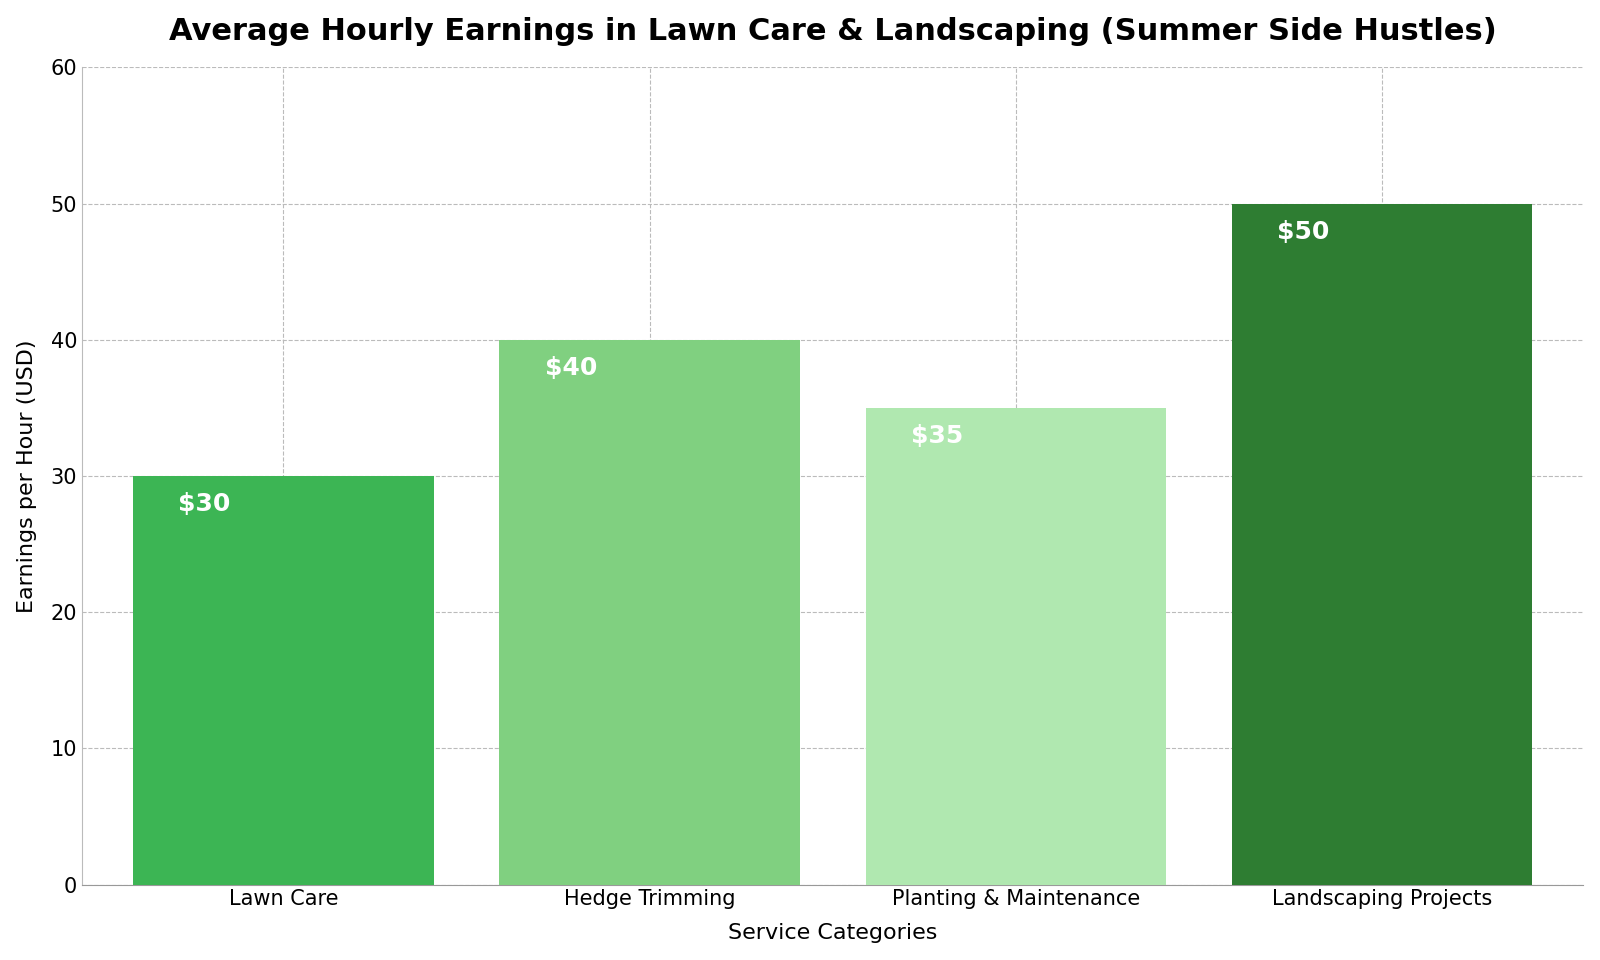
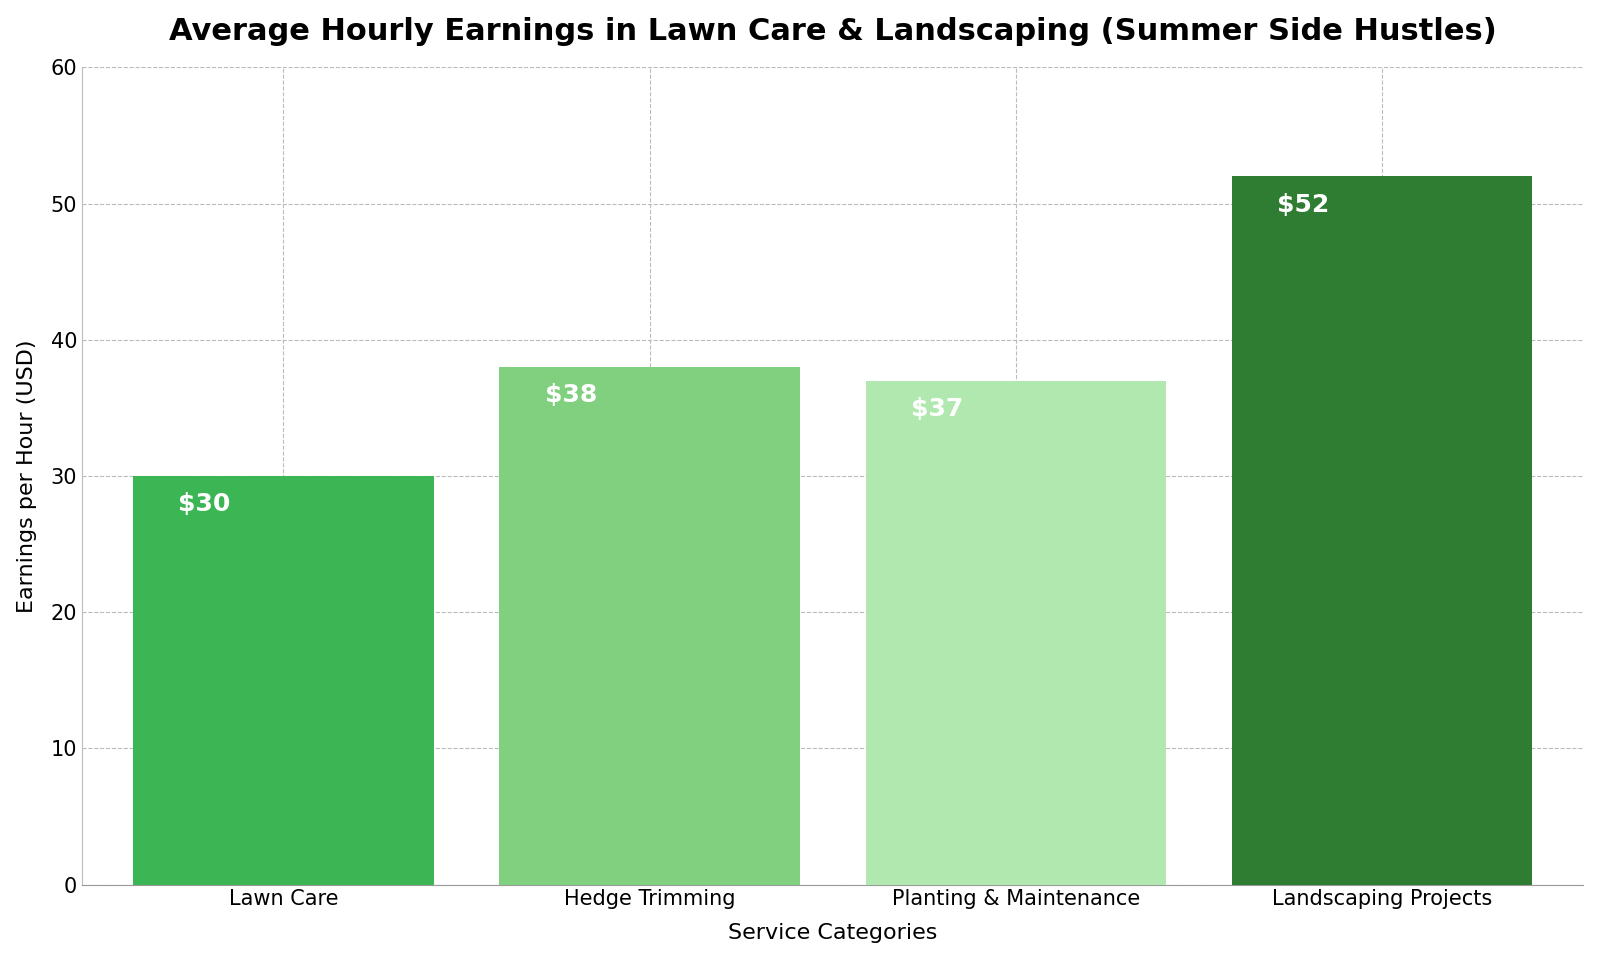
Hedge Trimming: $40 -> $38
Planting & Maintenance: $35 -> $37
Landscaping Projects: $50 -> $52
